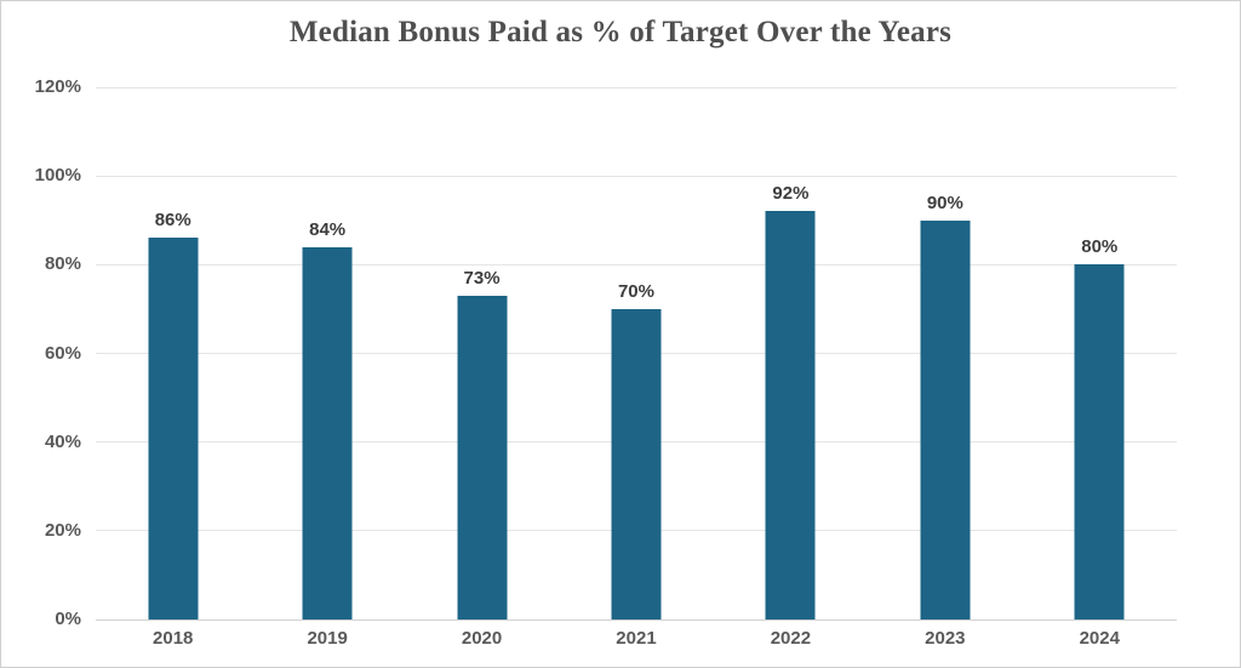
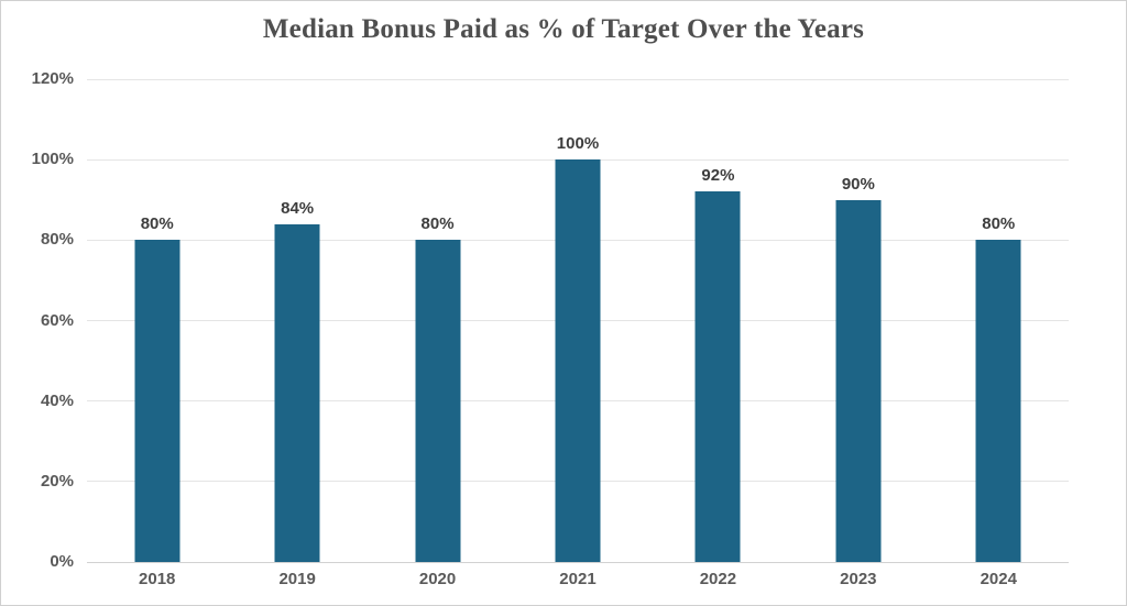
2018: 86% -> 80%
2020: 73% -> 80%
2021: 70% -> 100%
